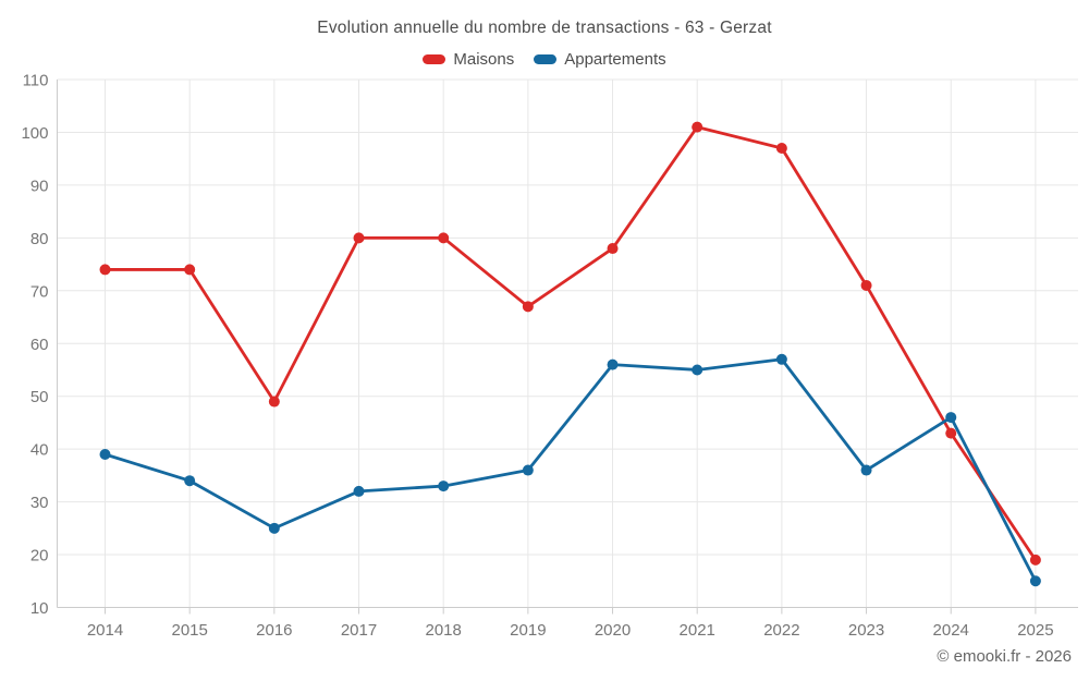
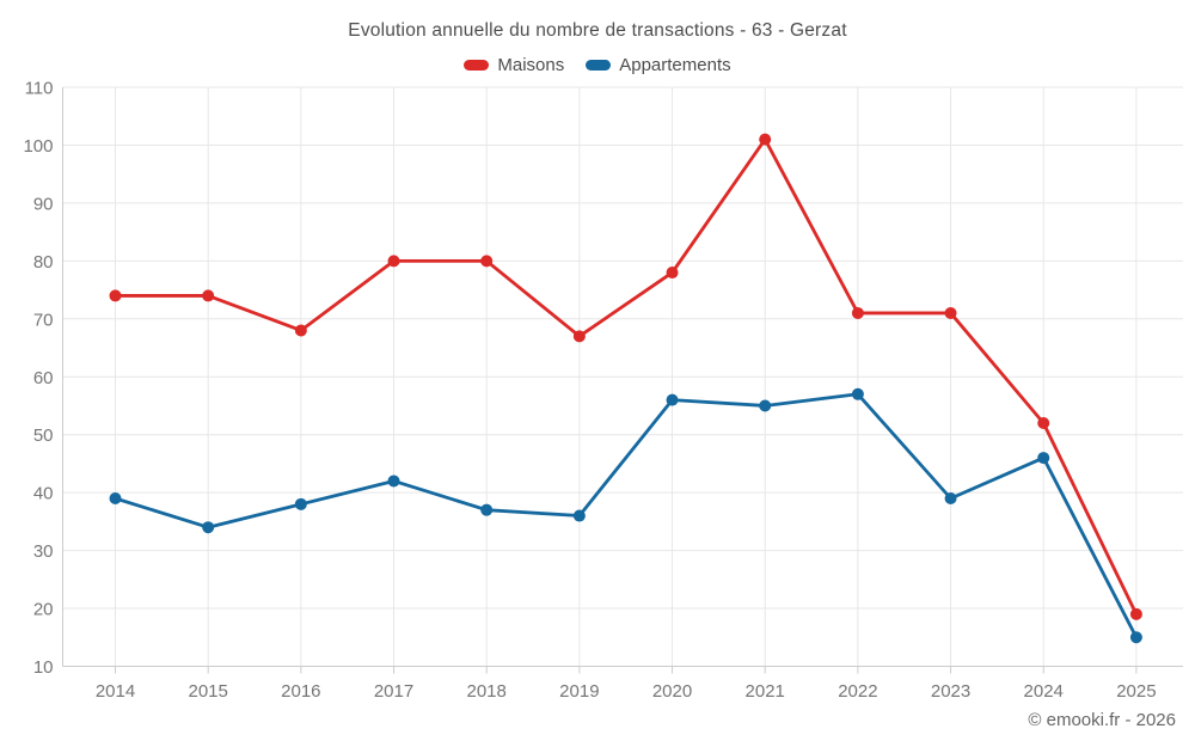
Maisons/2016: 49 -> 68
Appartements/2016: 25 -> 38
Appartements/2017: 32 -> 42
Appartements/2018: 33 -> 37
Maisons/2022: 97 -> 71
Appartements/2023: 36 -> 39
Maisons/2024: 43 -> 52
